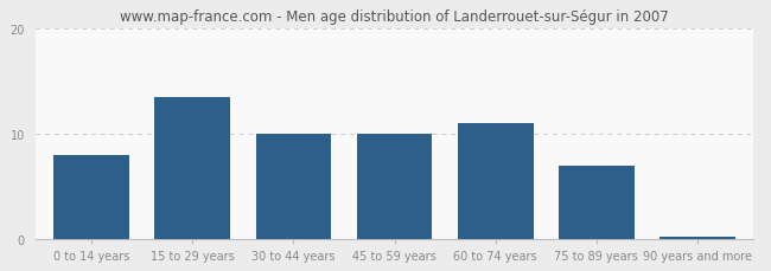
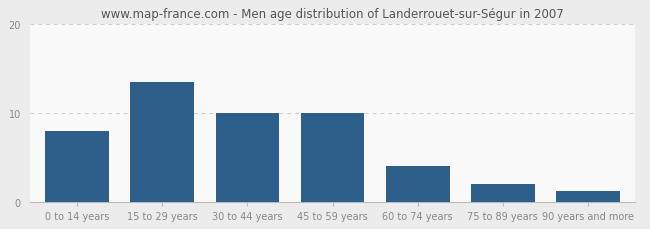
60 to 74 years: 11.0 -> 4.0
75 to 89 years: 7.0 -> 2.0
90 years and more: 0.2 -> 1.2
